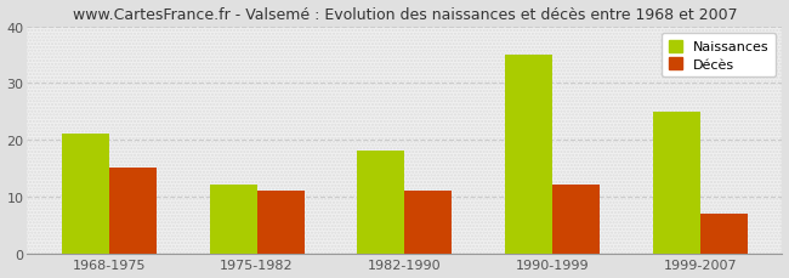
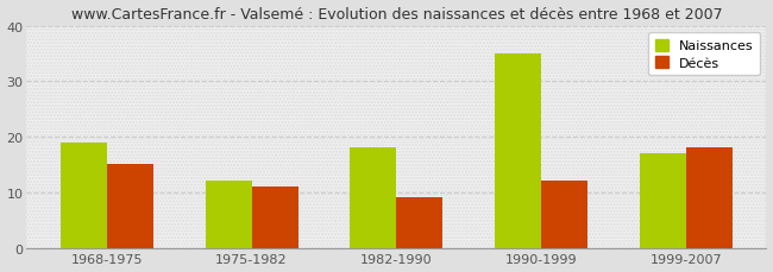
Naissances/1968-1975: 21 -> 19
Décès/1982-1990: 11 -> 9
Naissances/1999-2007: 25 -> 17
Décès/1999-2007: 7 -> 18
